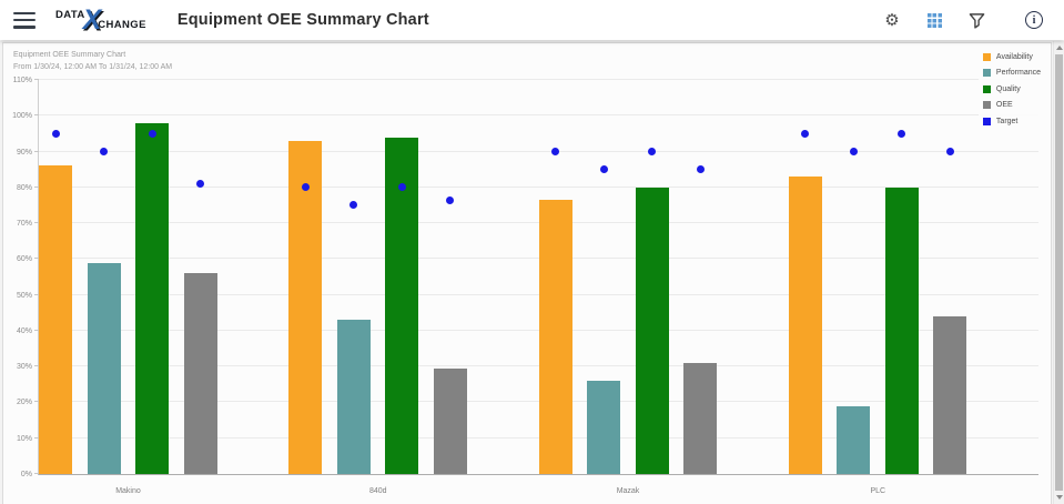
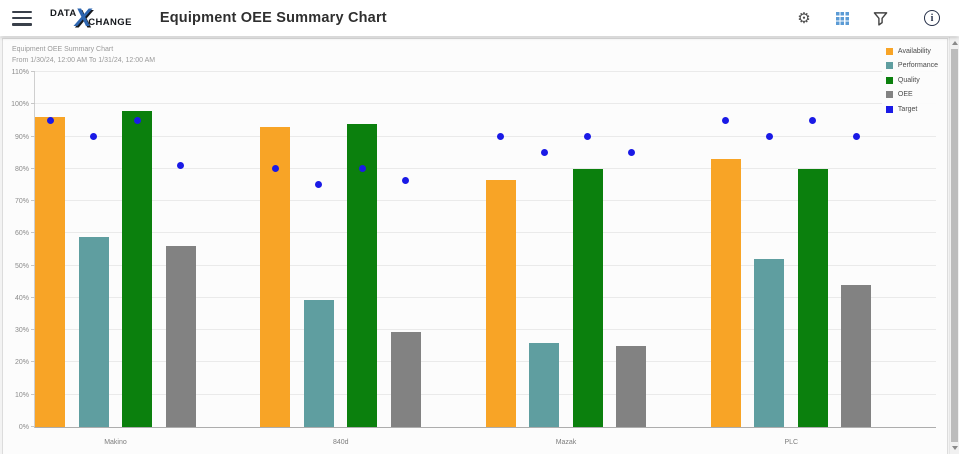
Availability/Makino: 86% -> 96%
Performance/840d: 43% -> 40%
OEE/Mazak: 31% -> 25%
Performance/PLC: 19% -> 52%
